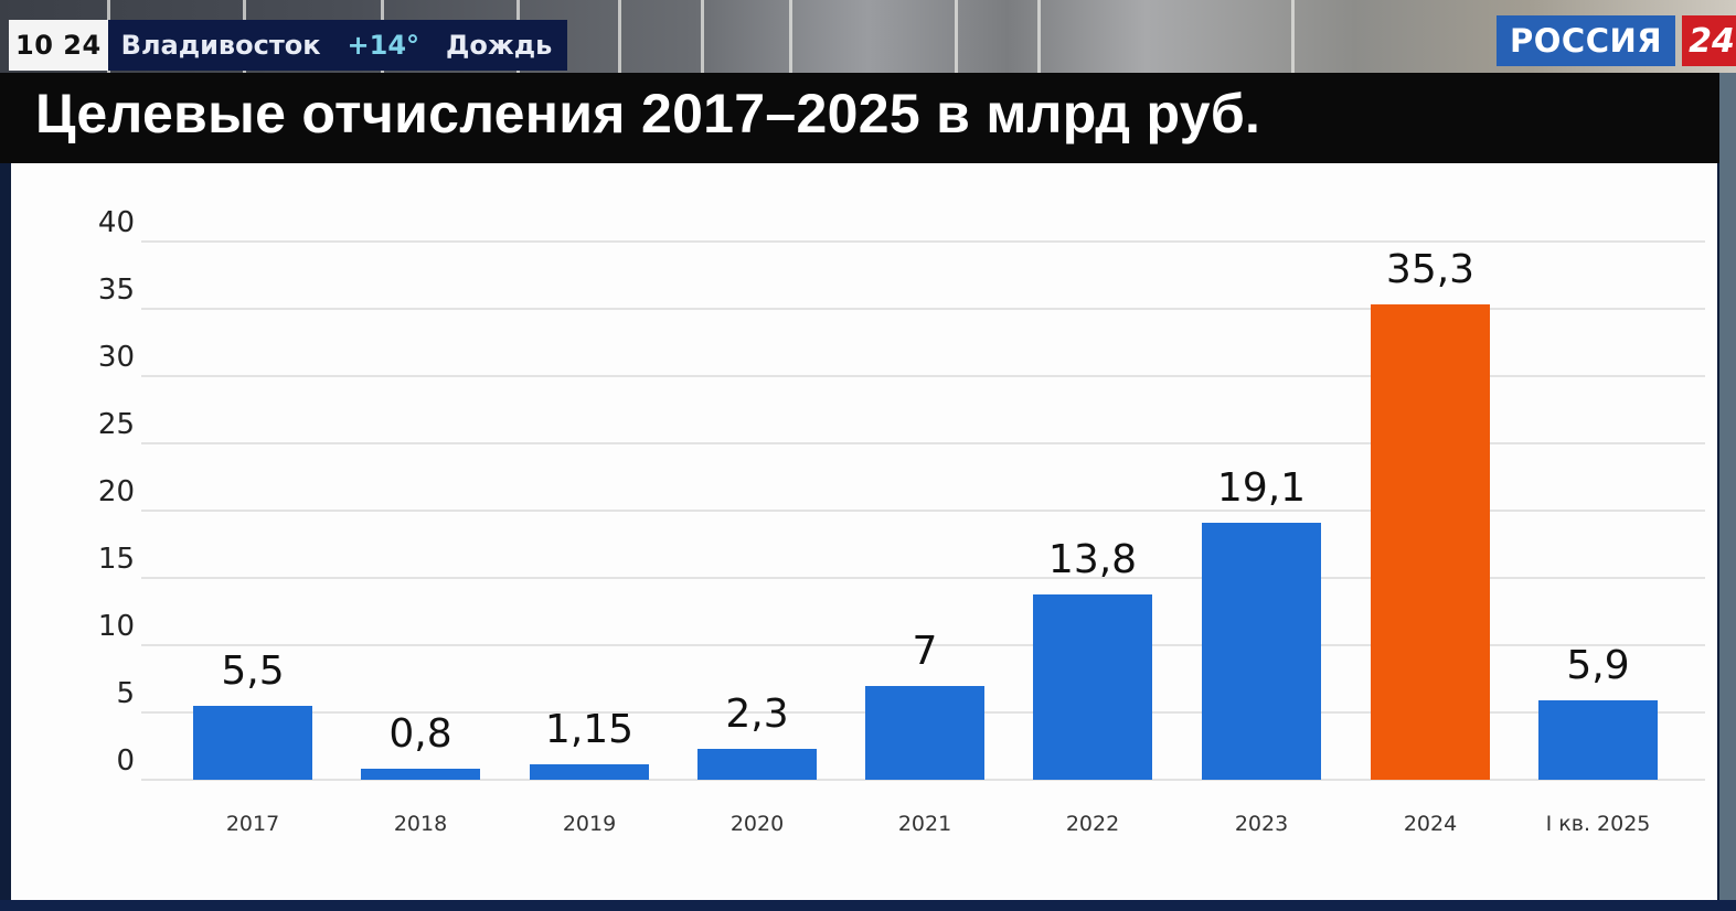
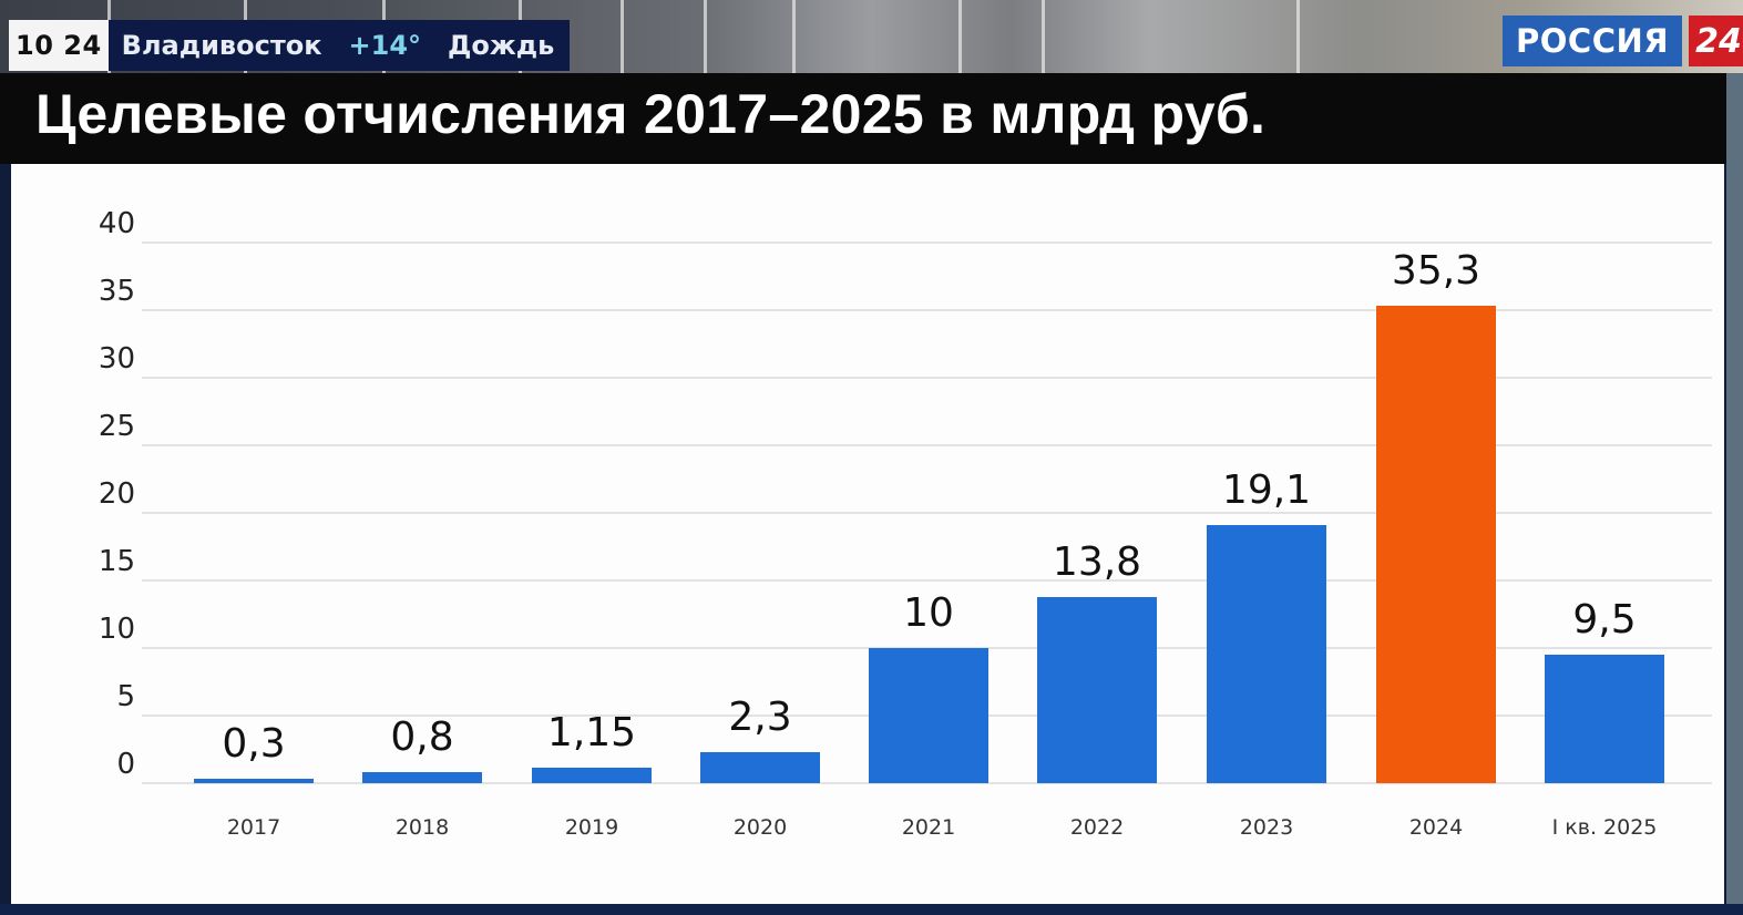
2017: 5,5 -> 0,3
2021: 7 -> 10
I кв. 2025: 5,9 -> 9,5
